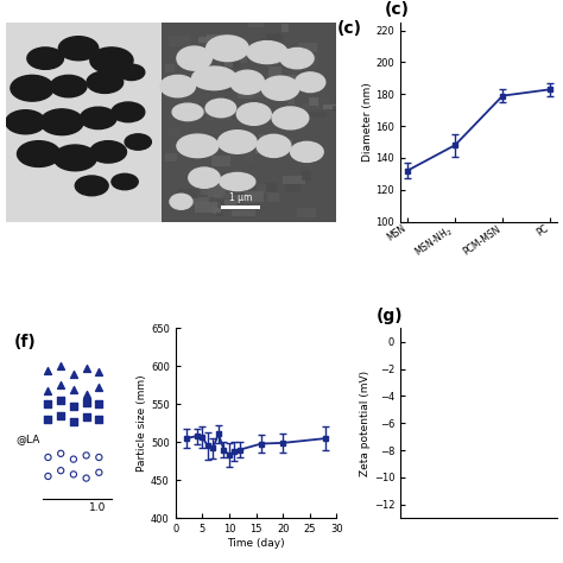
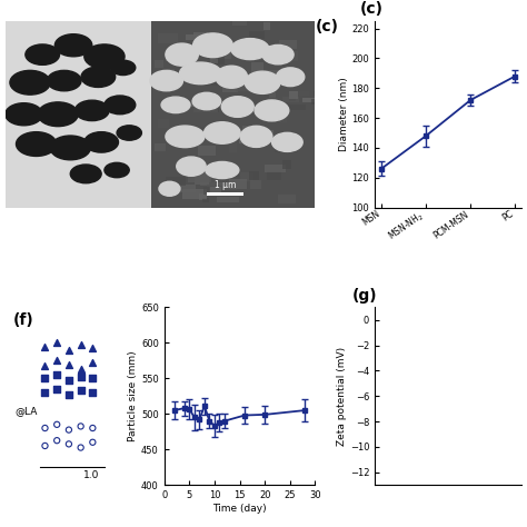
(c)/MSN: 132 -> 126
(c)/PCM-MSN: 179 -> 172
(c)/PC: 183 -> 188
